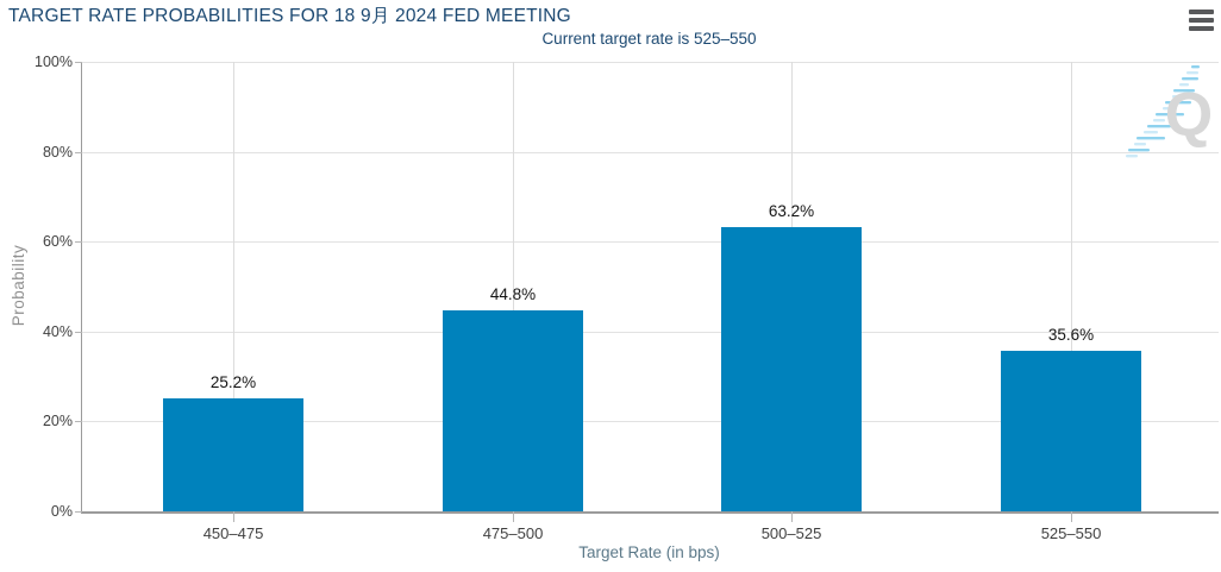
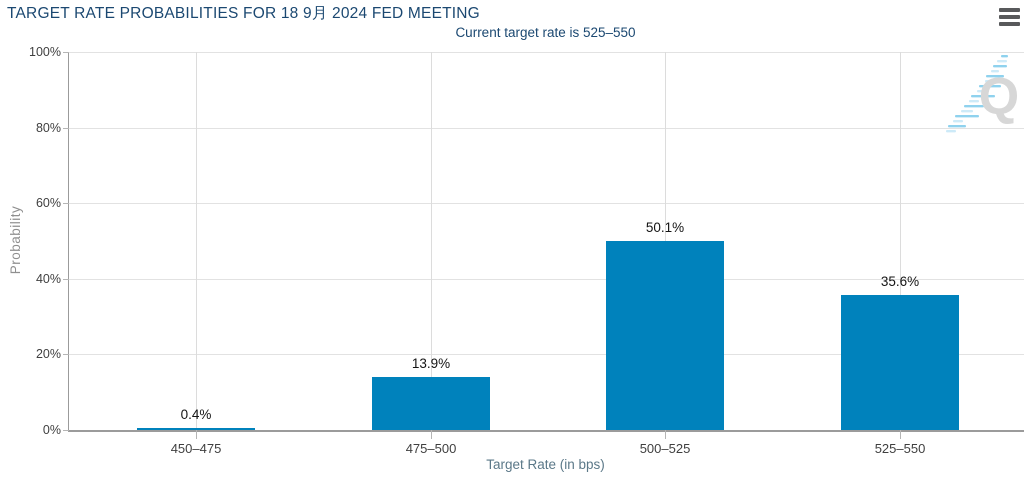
450–475: 25.2% -> 0.4%
475–500: 44.8% -> 13.9%
500–525: 63.2% -> 50.1%
